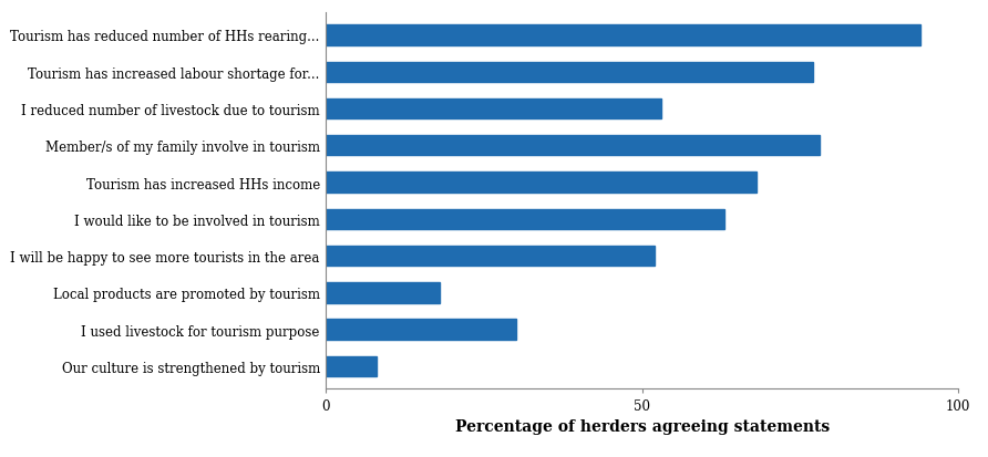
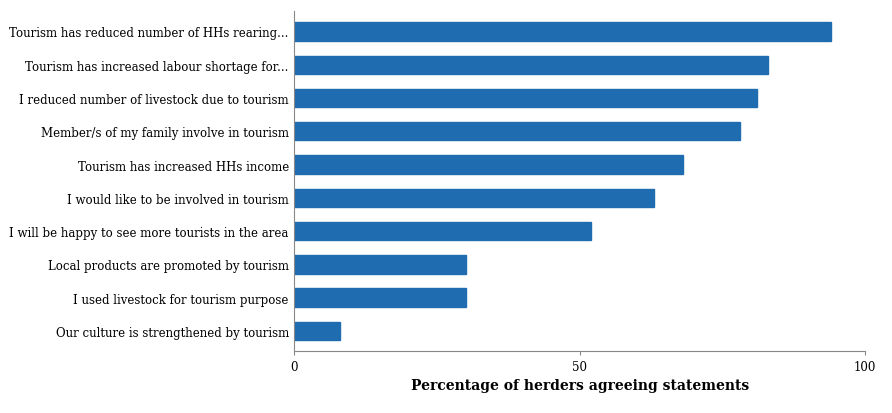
Tourism has increased labour shortage for...: 77 -> 83
I reduced number of livestock due to tourism: 53 -> 81
Local products are promoted by tourism: 18 -> 30
